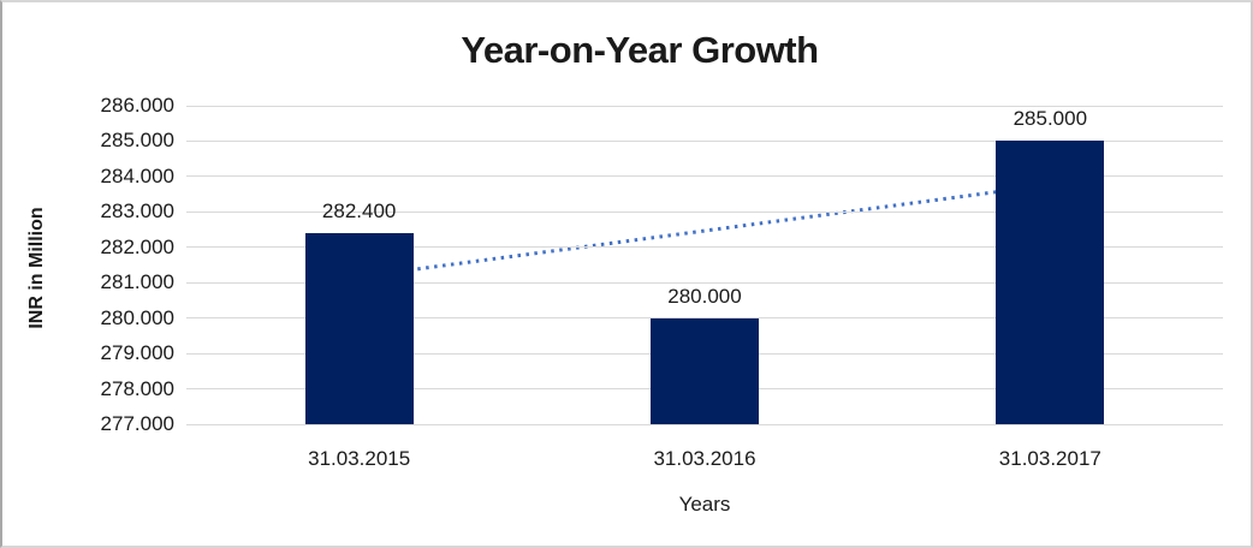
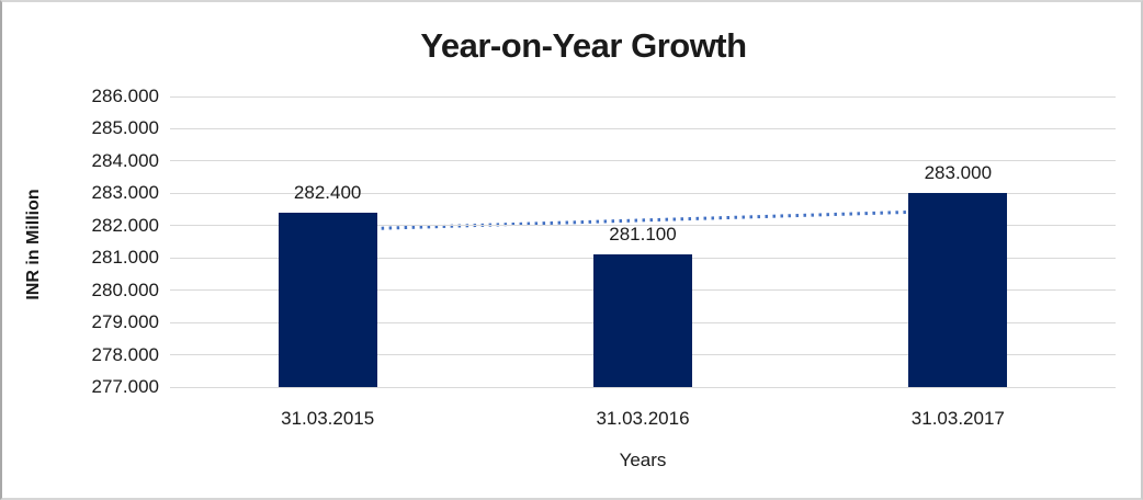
31.03.2016: 280.000 -> 281.100
31.03.2017: 285.000 -> 283.000
